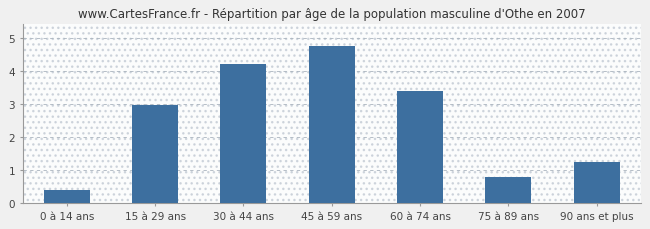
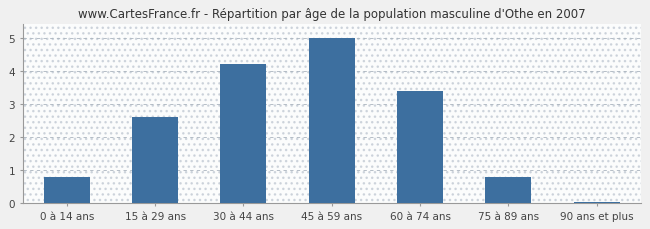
0 à 14 ans: 0.40 -> 0.80
15 à 29 ans: 2.95 -> 2.60
45 à 59 ans: 4.75 -> 5.00
90 ans et plus: 1.25 -> 0.04
